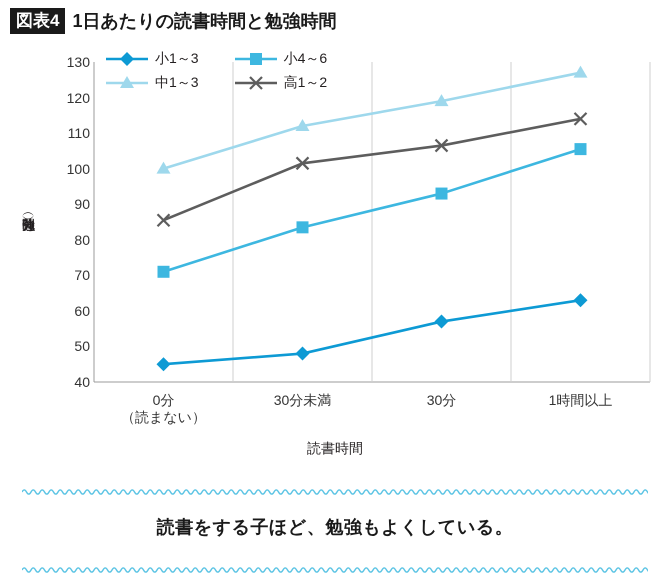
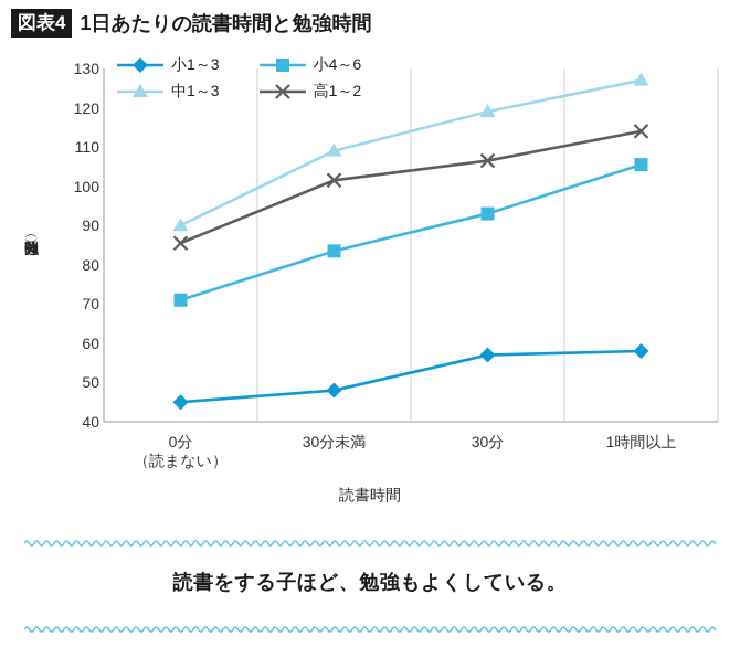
中1～3/0分 （読まない）: 100 -> 90
中1～3/30分未満: 112 -> 109
小1～3/1時間以上: 63 -> 58
